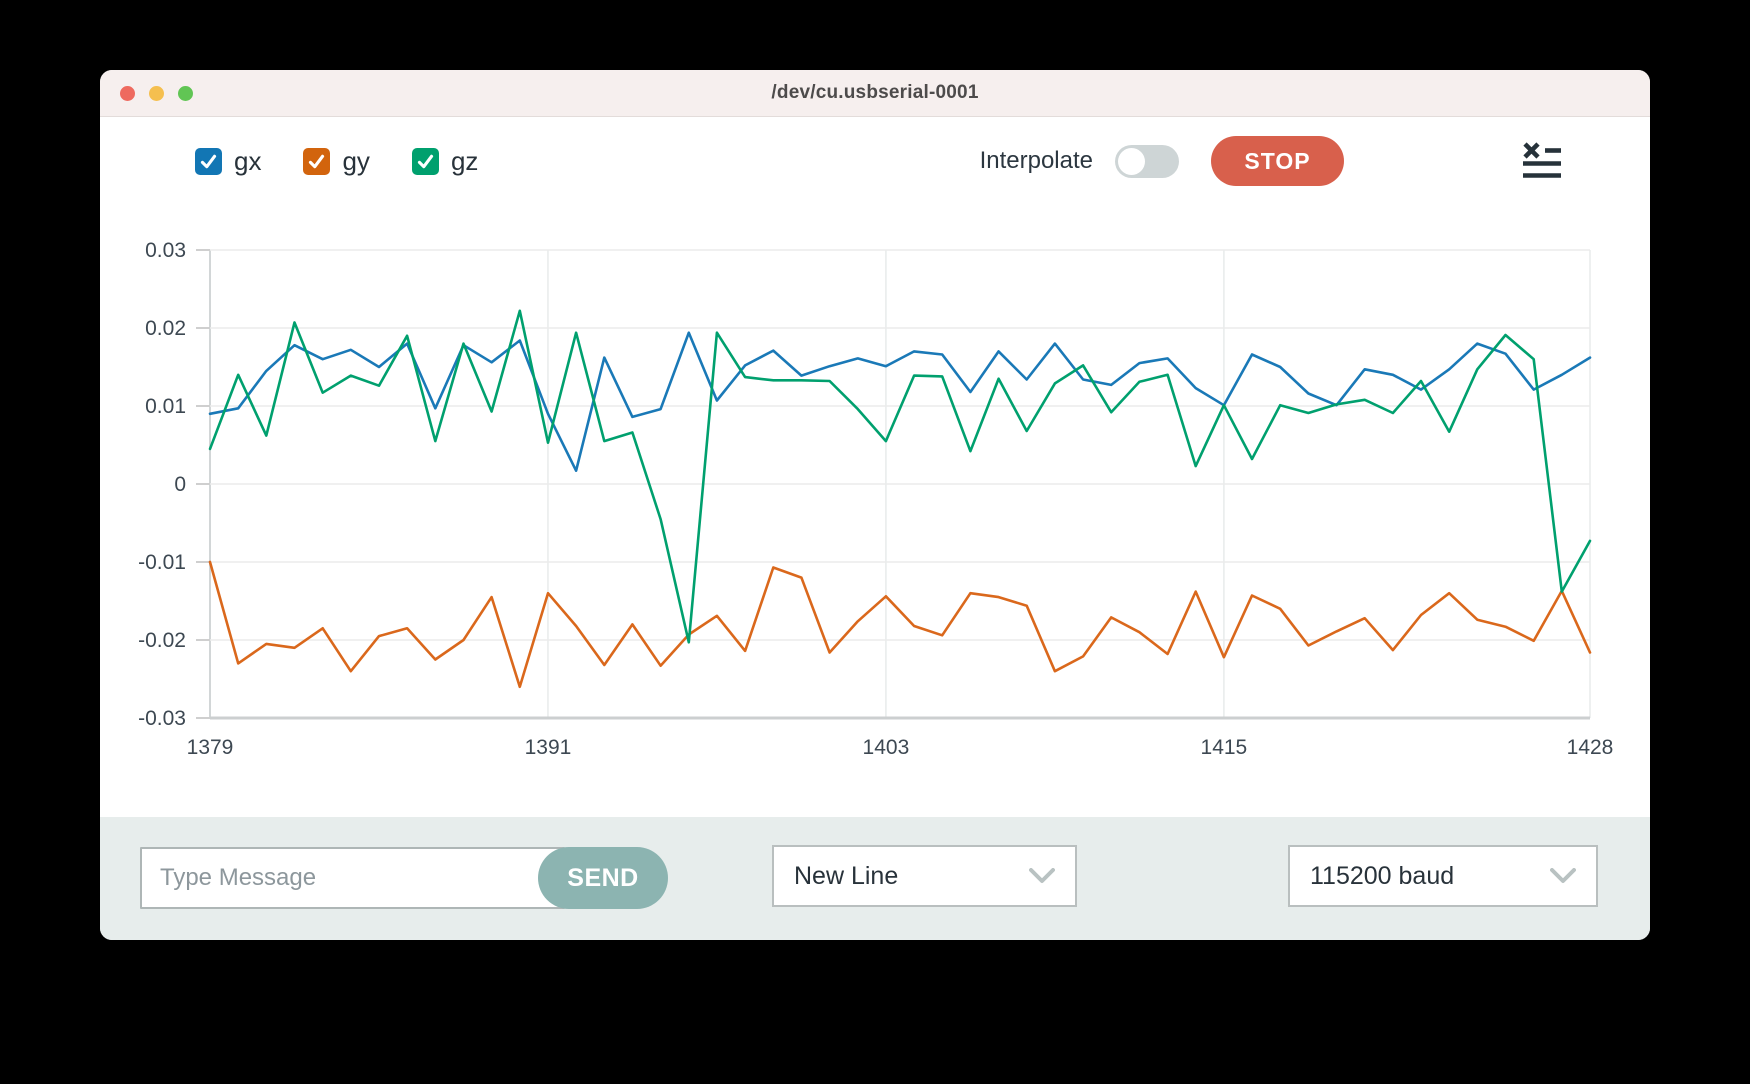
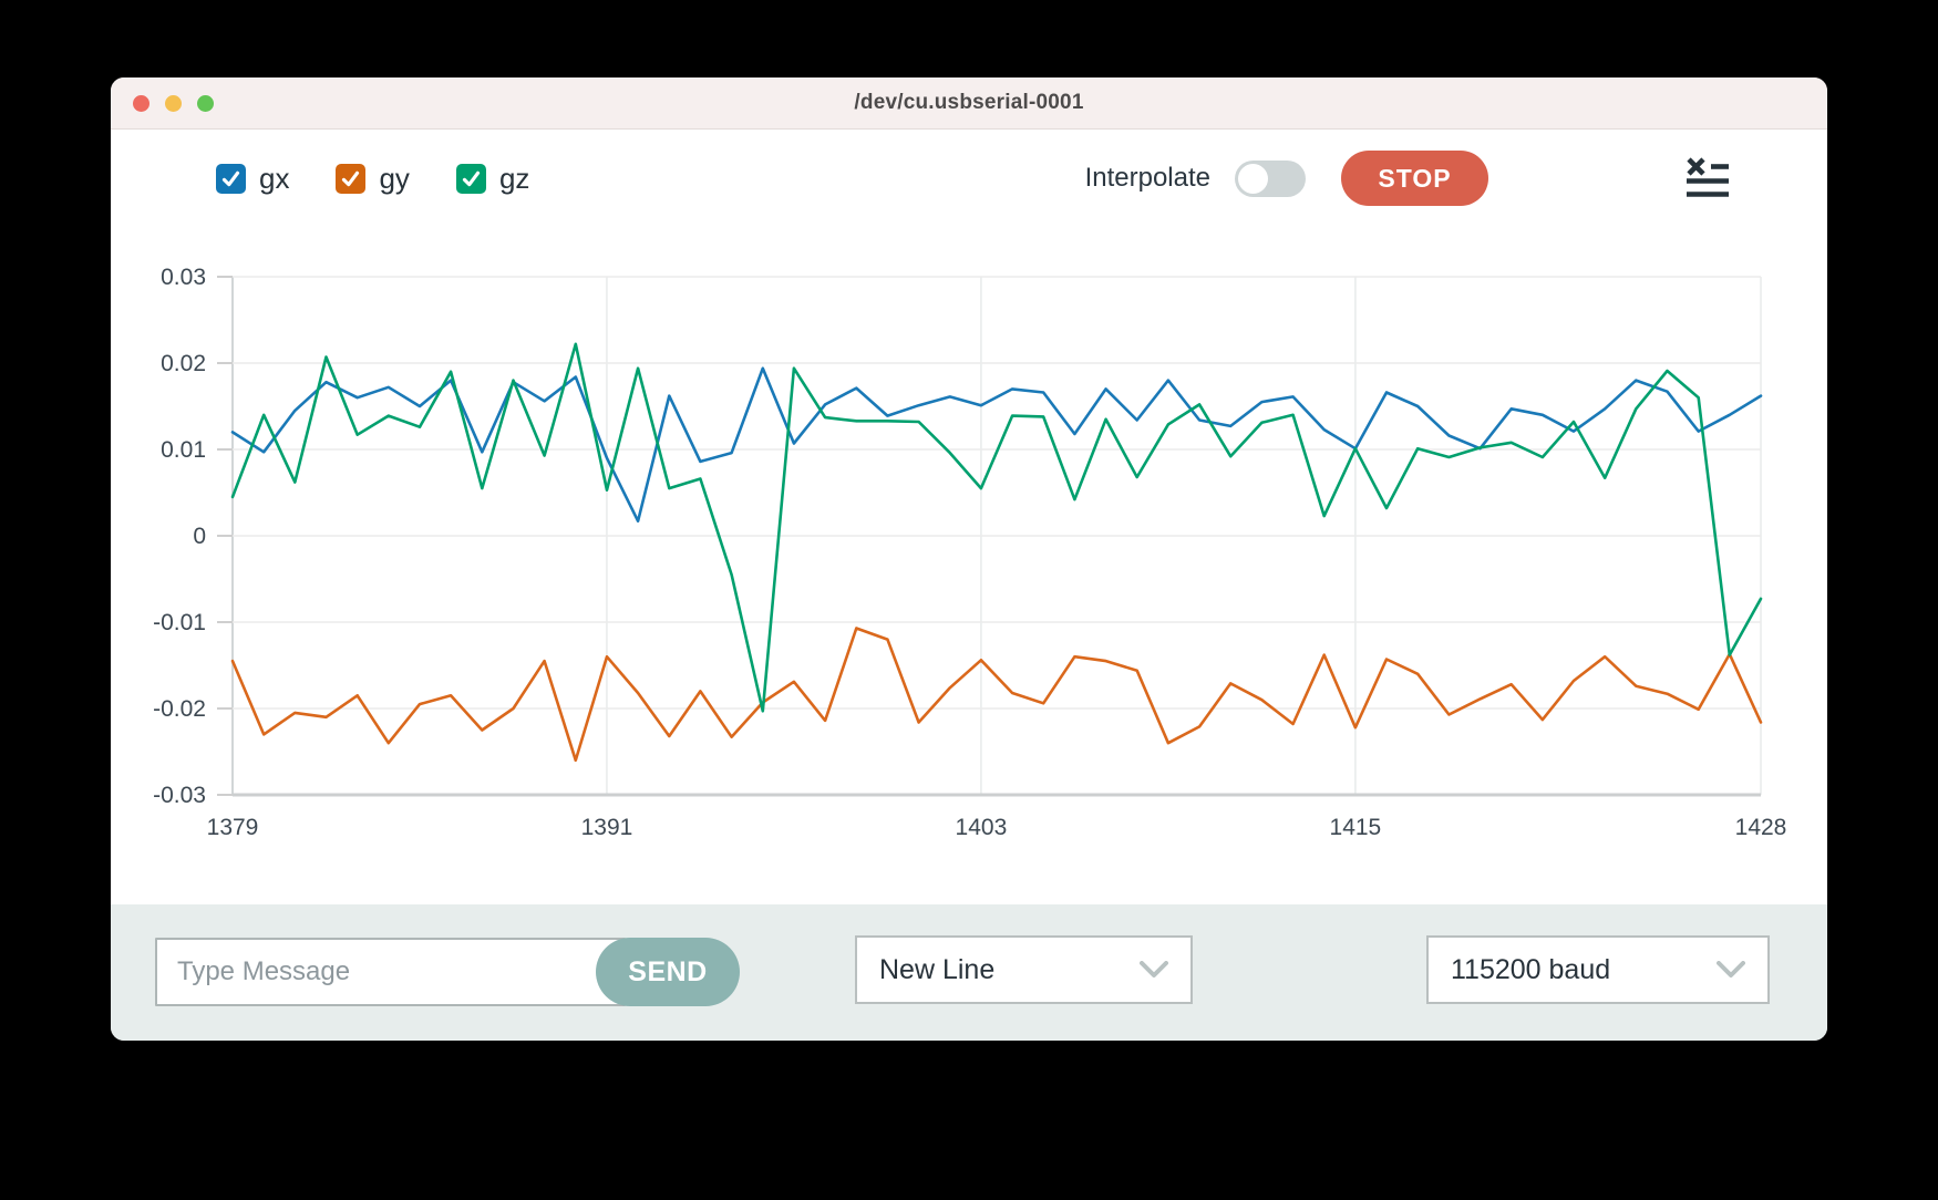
gx/1379: 0.009 -> 0.012
gy/1379: -0.010 -> -0.015
